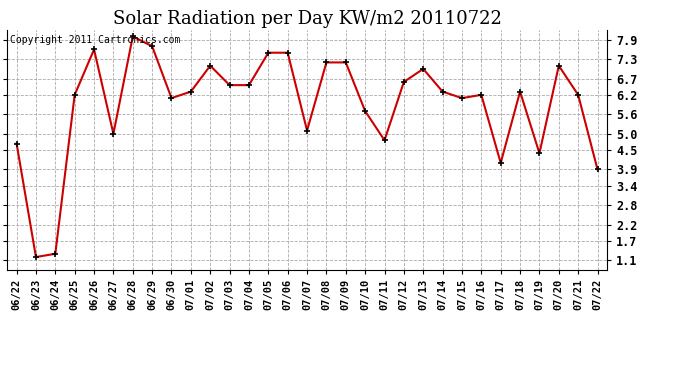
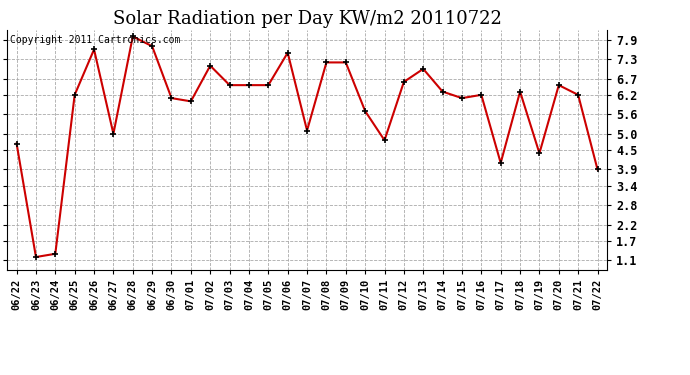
07/01: 6.3 -> 6.0
07/05: 7.5 -> 6.5
07/20: 7.1 -> 6.5
